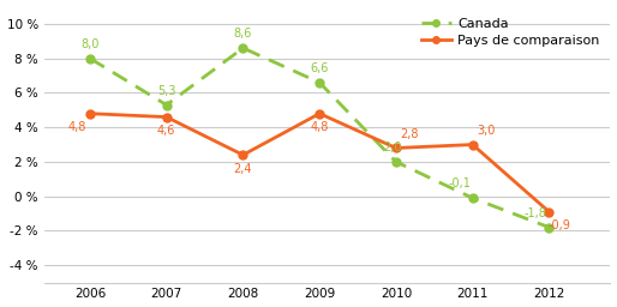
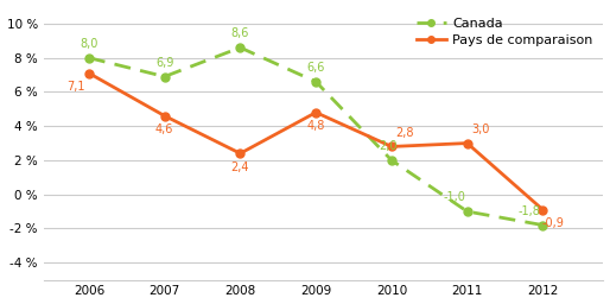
Pays de comparaison/2006: 4,8 -> 7,1
Canada/2007: 5,3 -> 6,9
Canada/2011: -0,1 -> -1,0
